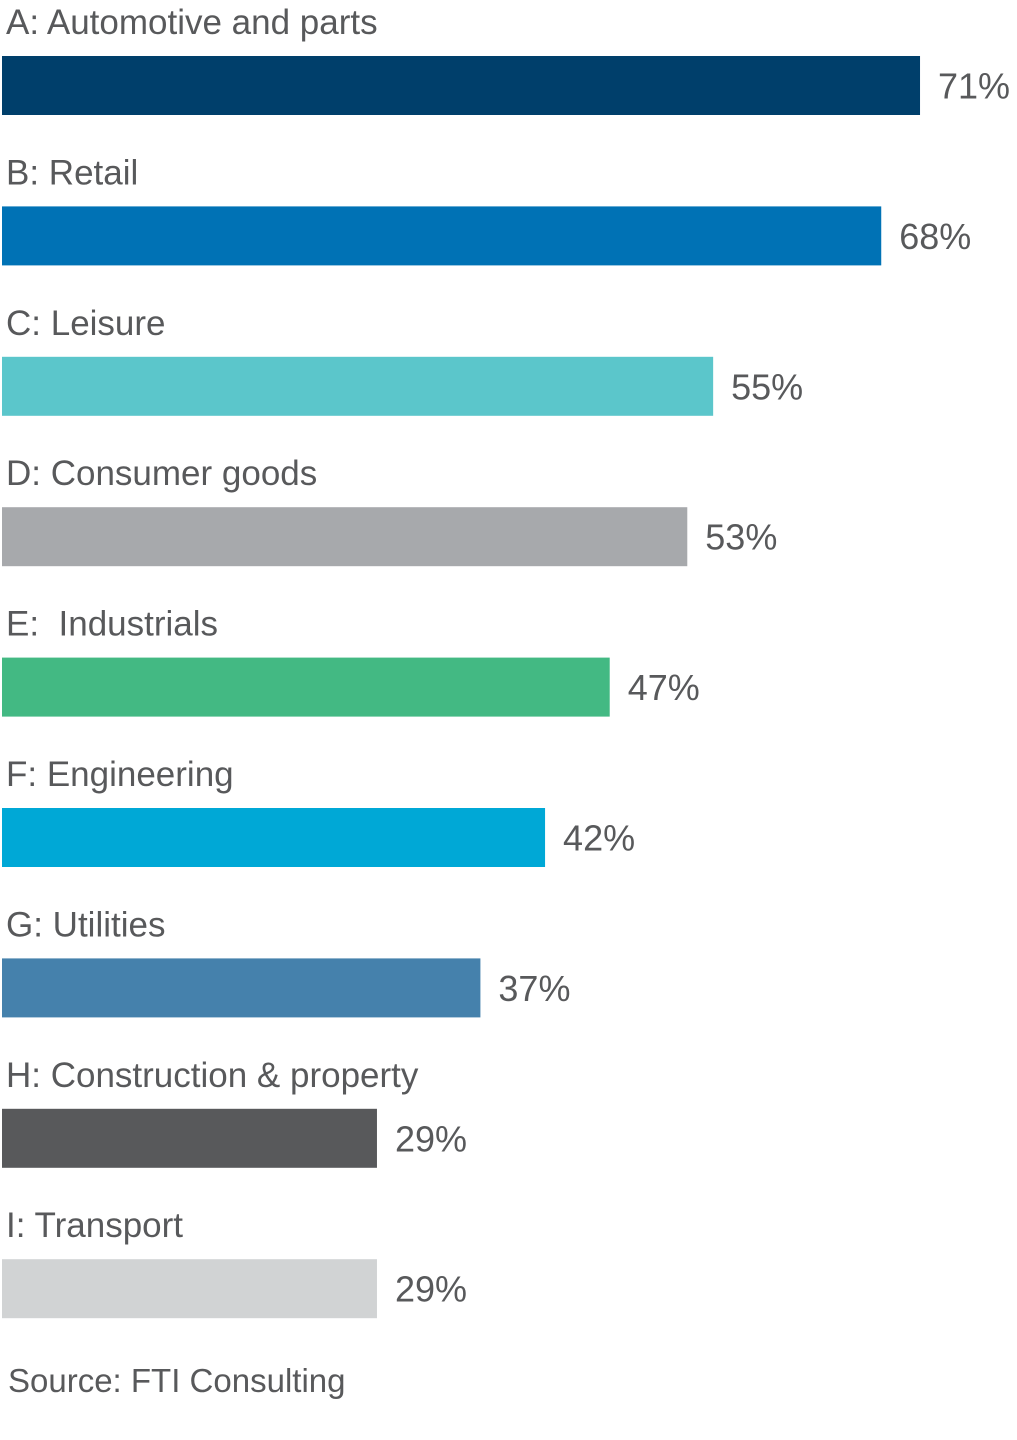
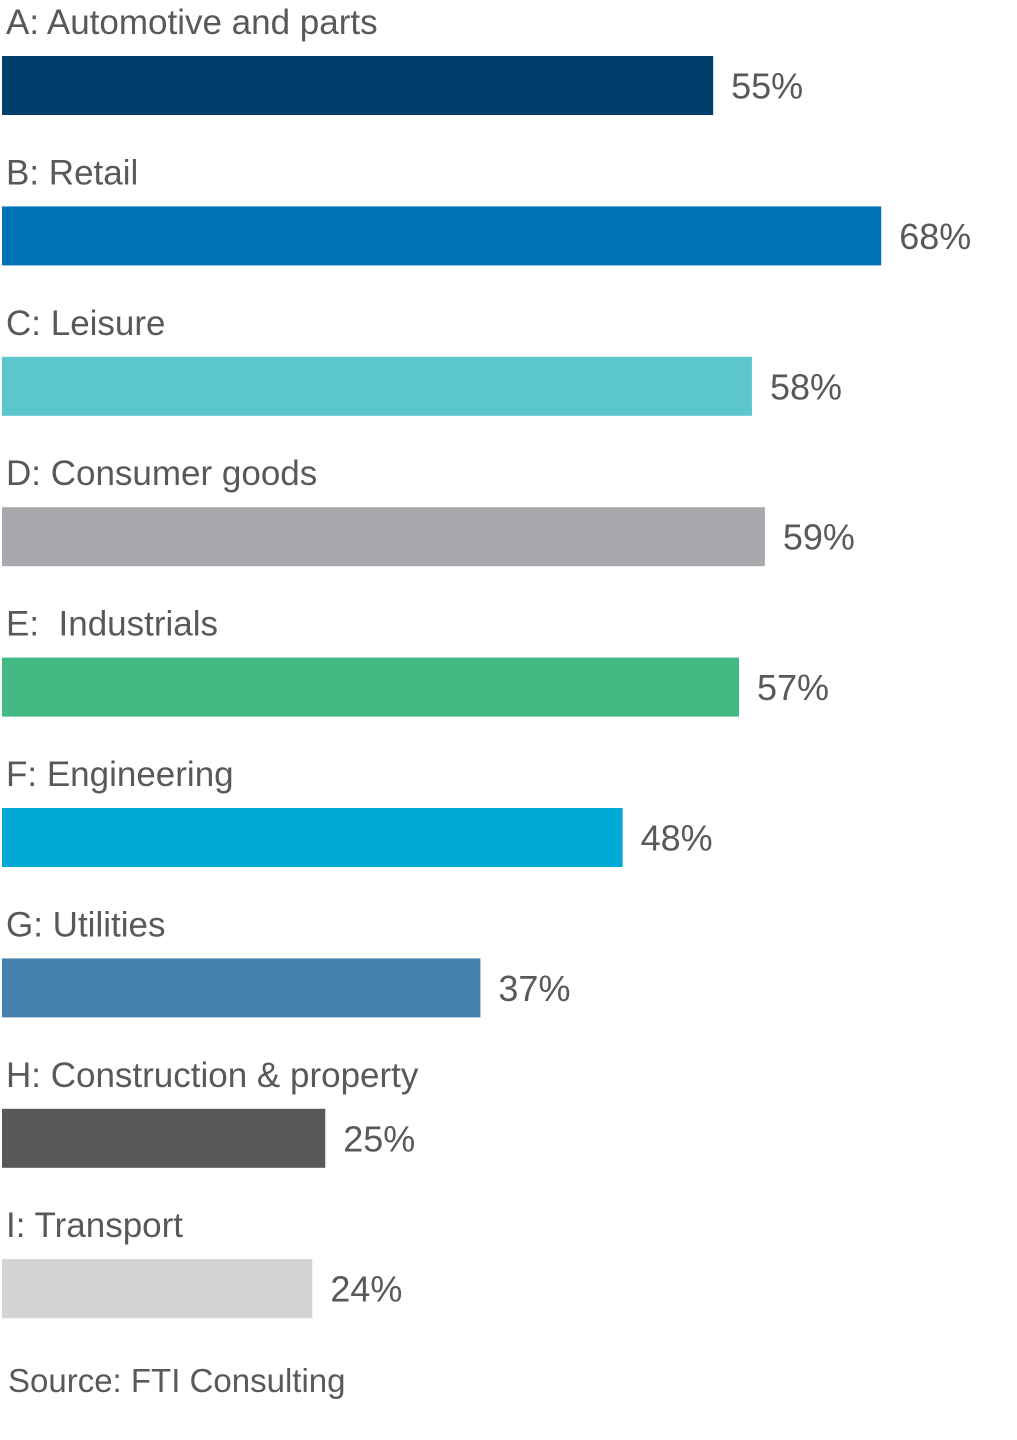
A: Automotive and parts: 71% -> 55%
C: Leisure: 55% -> 58%
D: Consumer goods: 53% -> 59%
E: Industrials: 47% -> 57%
F: Engineering: 42% -> 48%
H: Construction & property: 29% -> 25%
I: Transport: 29% -> 24%
